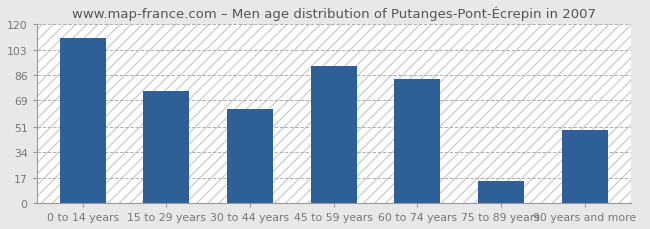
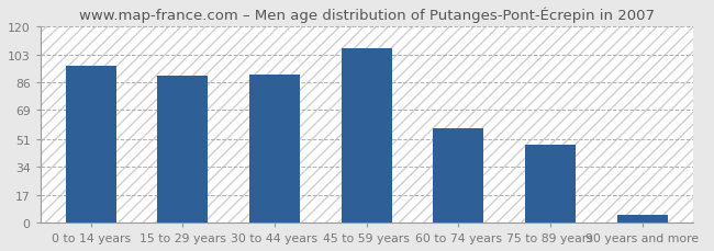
0 to 14 years: 111 -> 96
15 to 29 years: 75 -> 90
30 to 44 years: 63 -> 91
45 to 59 years: 92 -> 107
60 to 74 years: 83 -> 58
75 to 89 years: 15 -> 48
90 years and more: 49 -> 5
